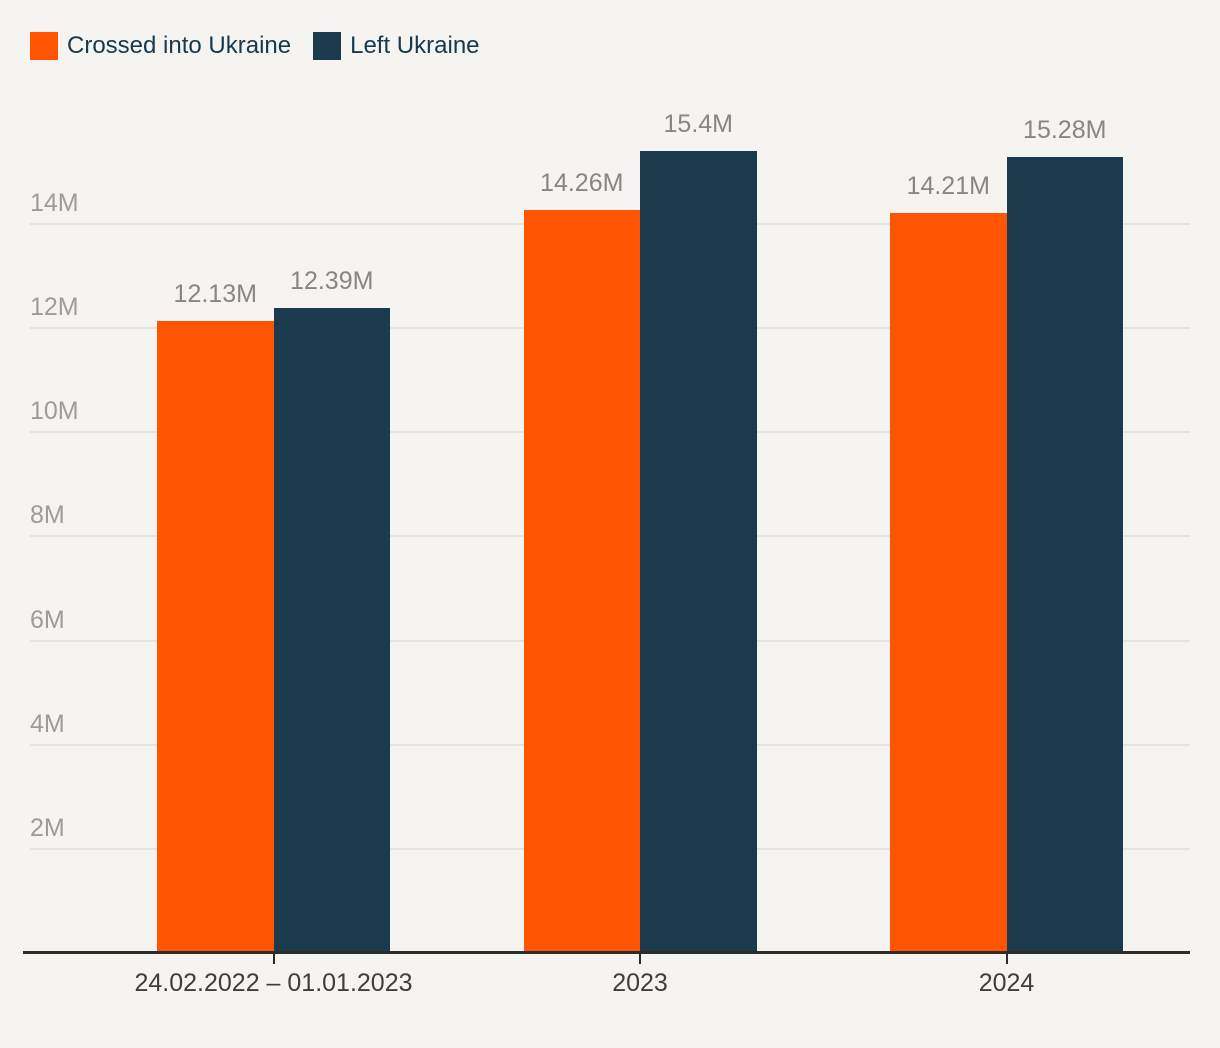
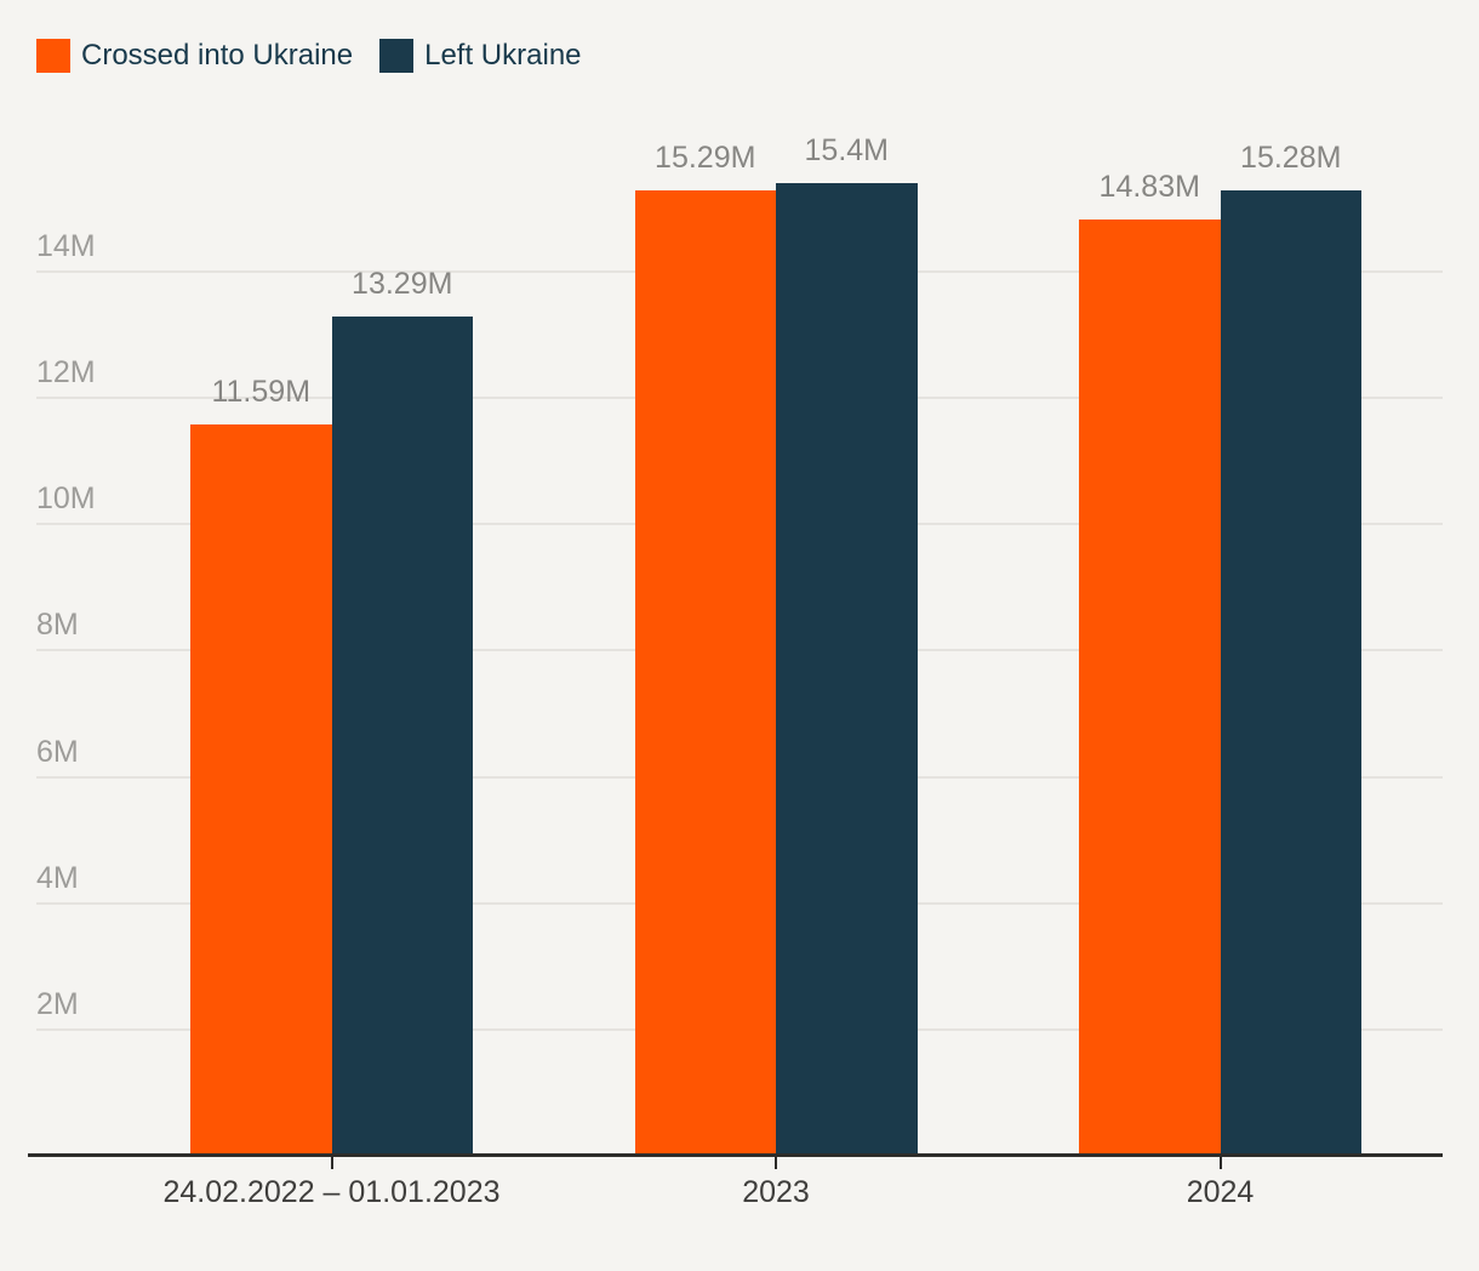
Crossed into Ukraine/24.02.2022 – 01.01.2023: 12.13M -> 11.59M
Left Ukraine/24.02.2022 – 01.01.2023: 12.39M -> 13.29M
Crossed into Ukraine/2023: 14.26M -> 15.29M
Crossed into Ukraine/2024: 14.21M -> 14.83M
